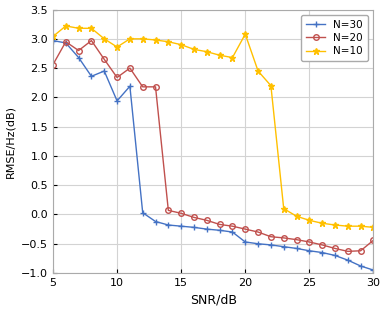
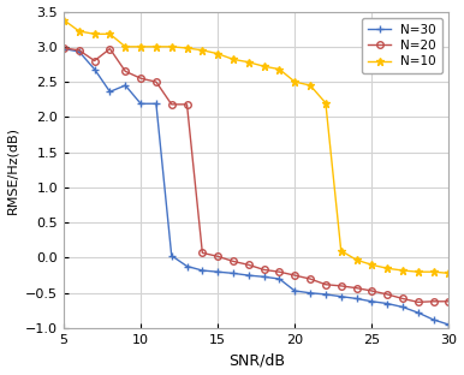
N=20/5: 2.56 -> 2.98
N=10/5: 3.04 -> 3.38
N=30/10: 1.94 -> 2.19
N=20/10: 2.34 -> 2.55
N=10/10: 2.86 -> 3.00
N=10/20: 3.08 -> 2.50
N=20/30: -0.44 -> -0.62
